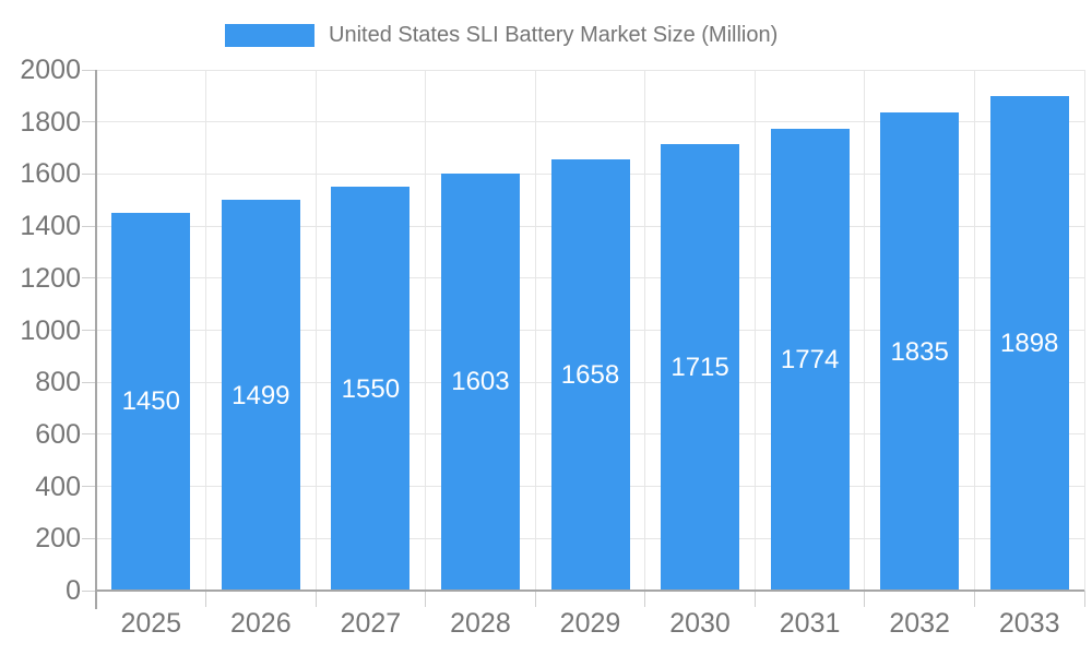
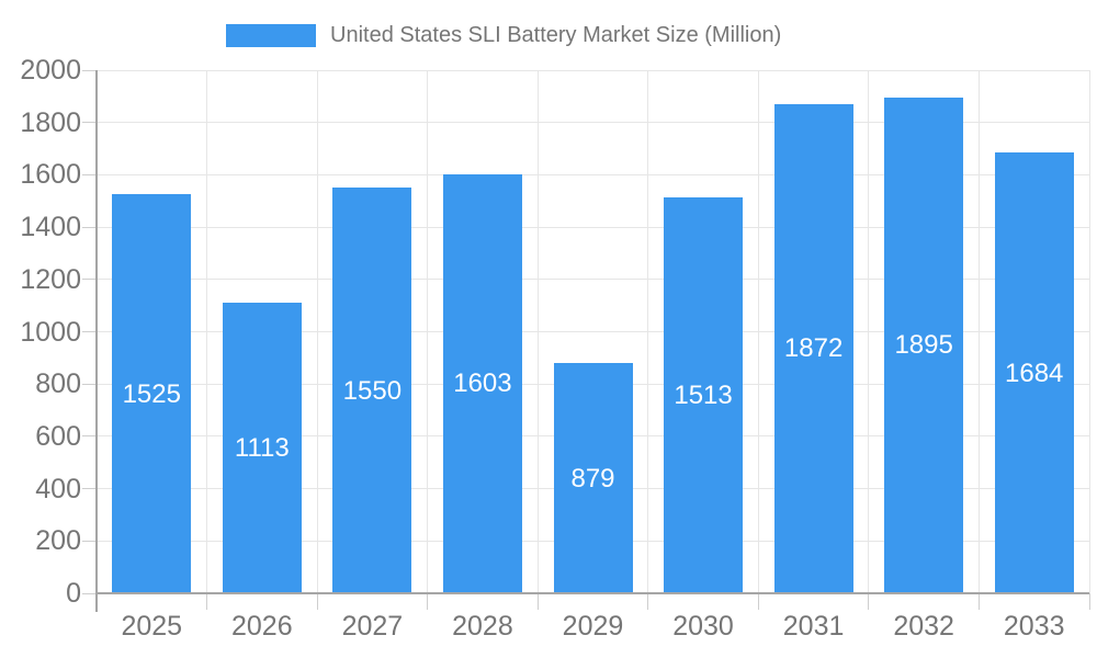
2025: 1450 -> 1525
2026: 1499 -> 1113
2029: 1658 -> 879
2030: 1715 -> 1513
2031: 1774 -> 1872
2032: 1835 -> 1895
2033: 1898 -> 1684
